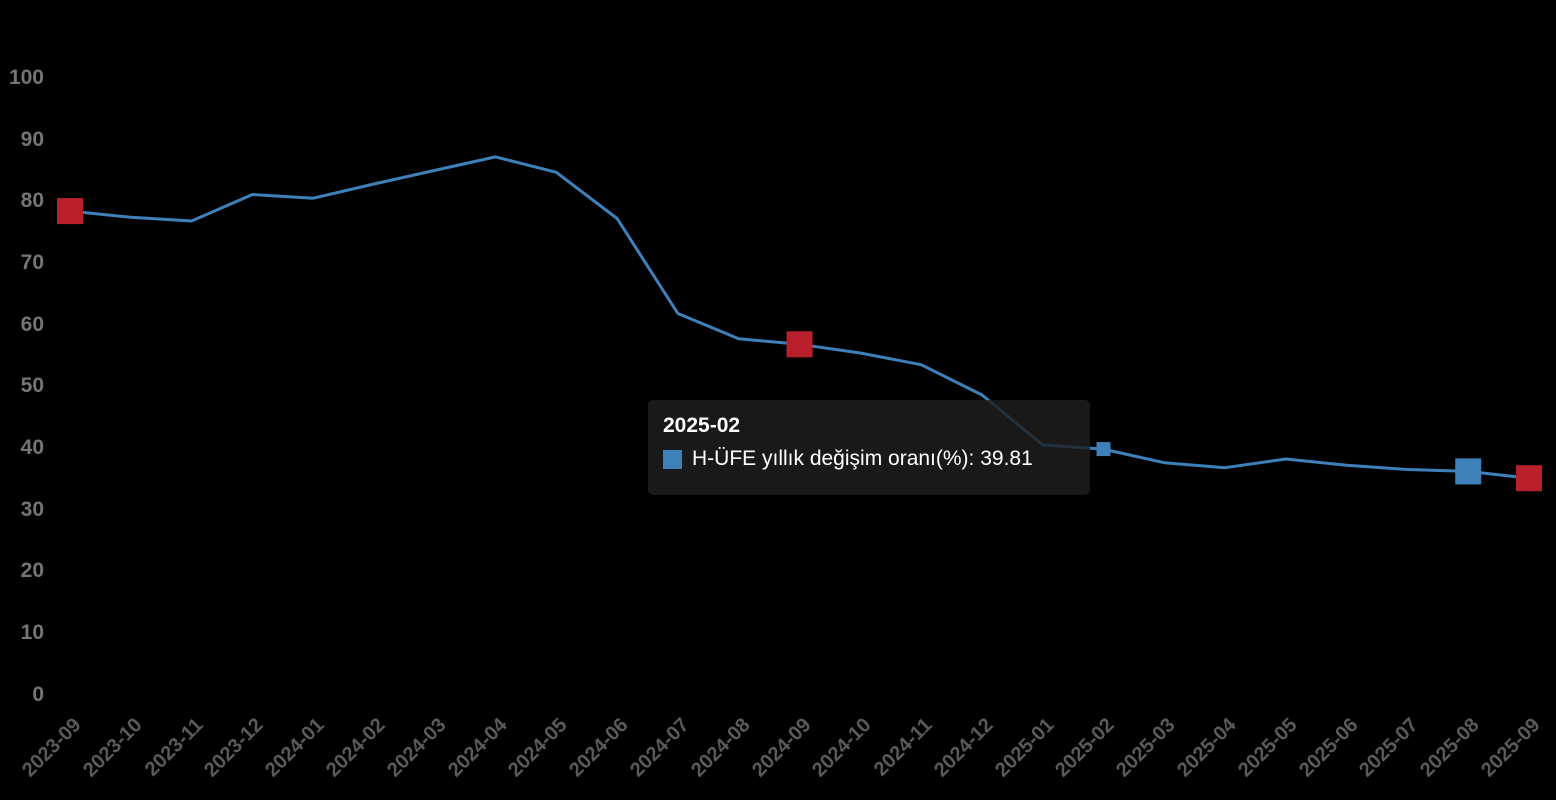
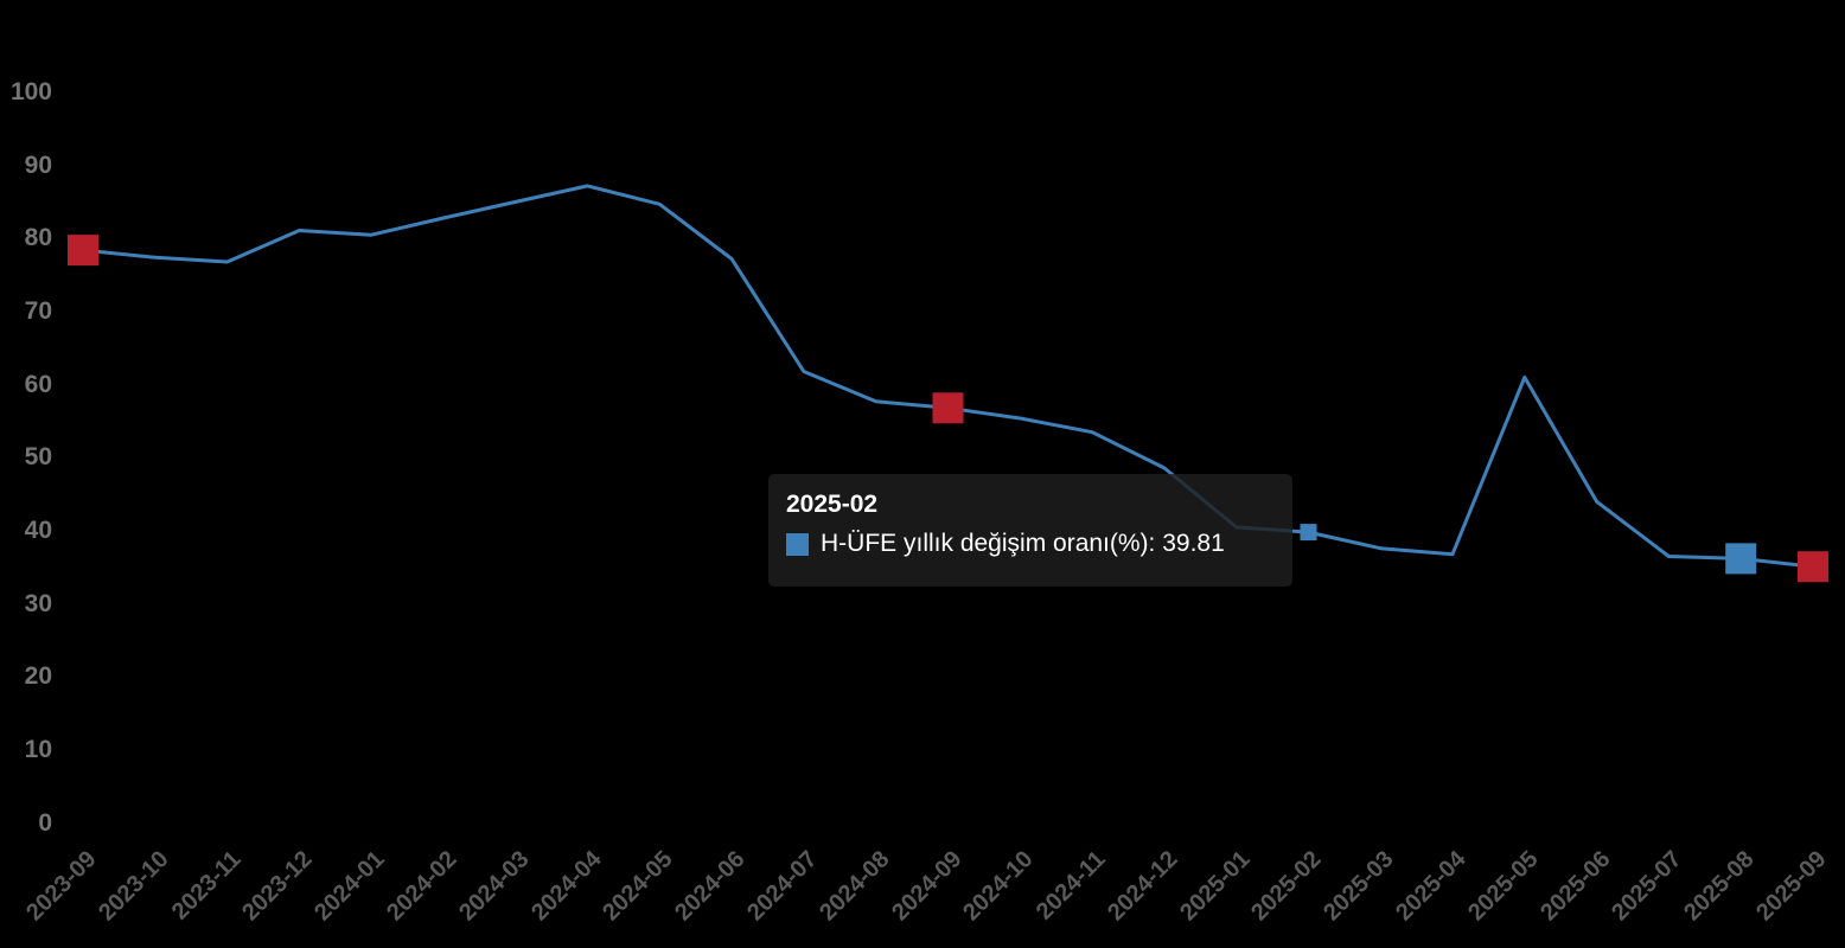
2025-05: 38 -> 61
2025-06: 37 -> 44
